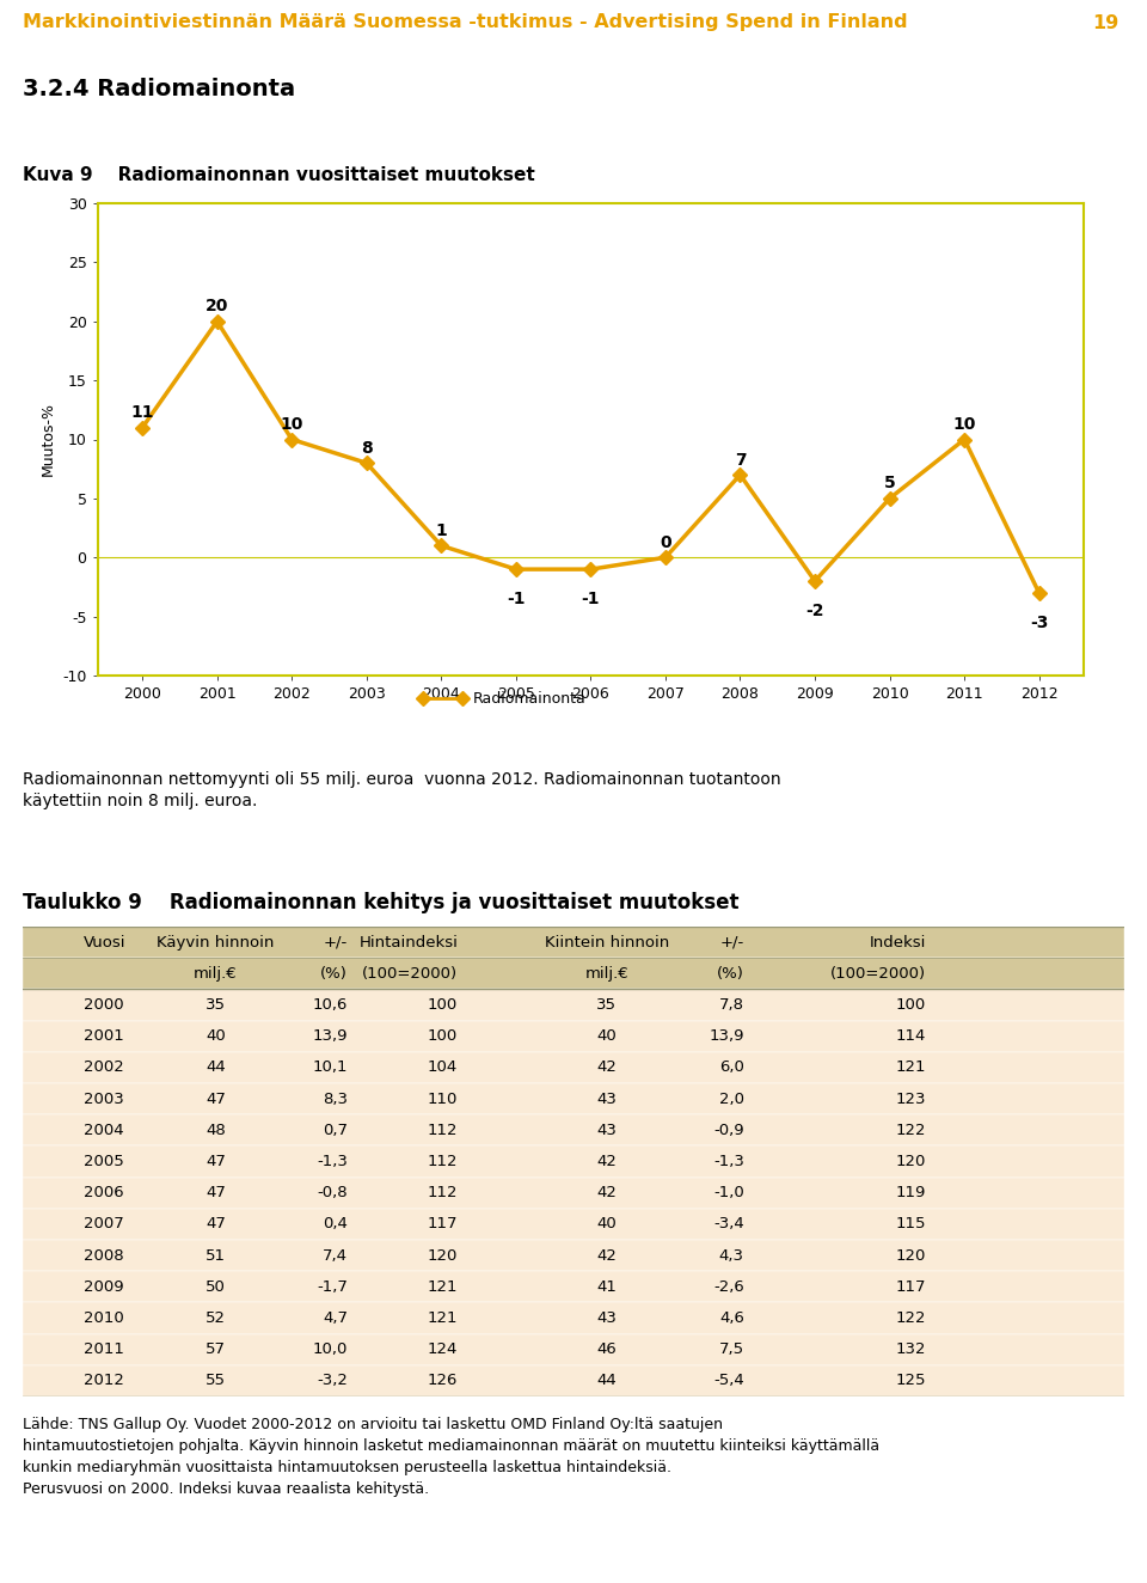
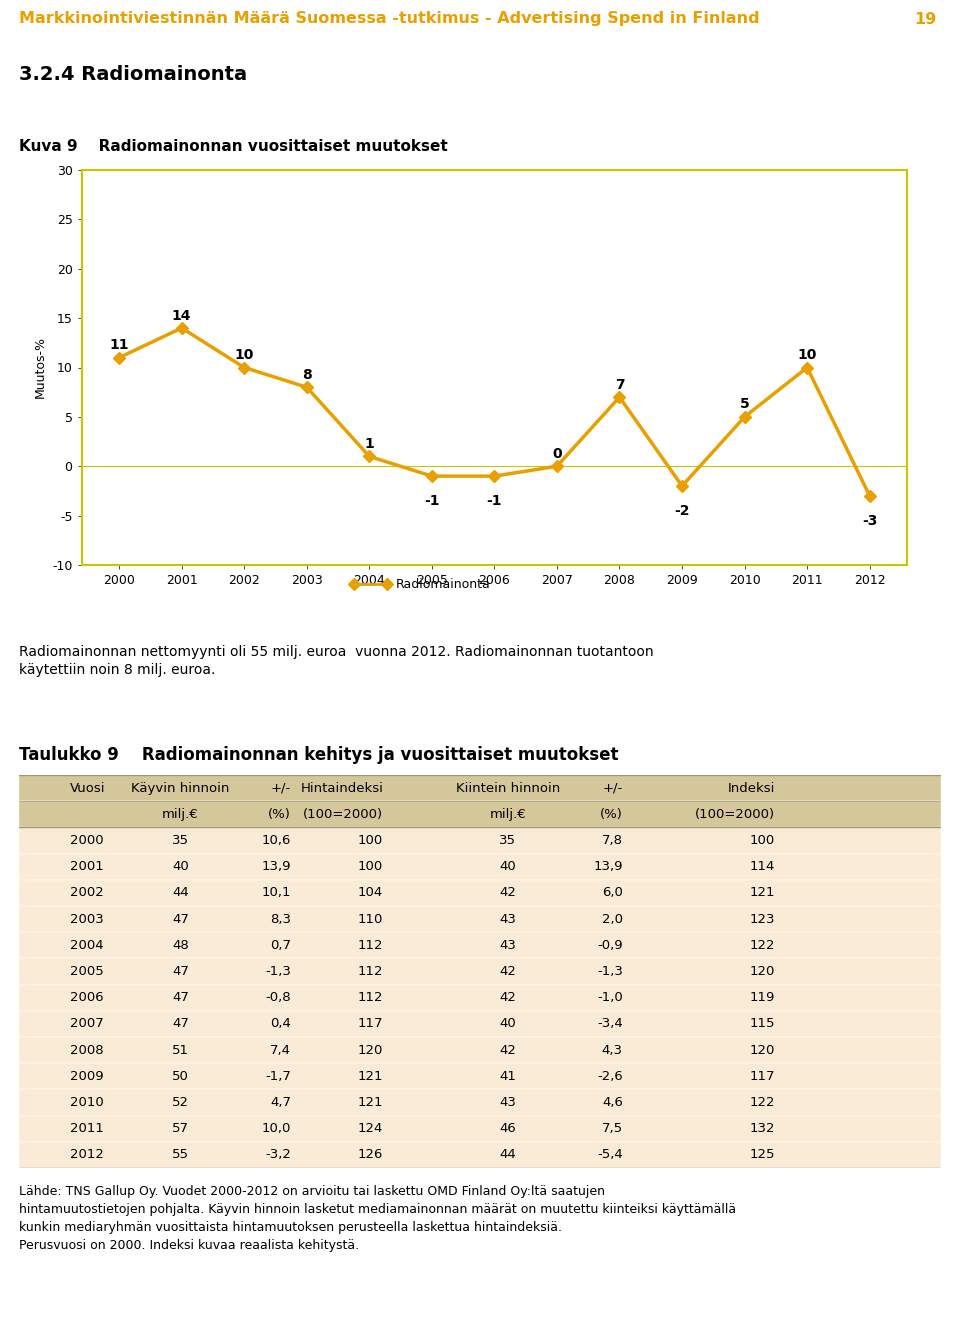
2001: 20 -> 14
